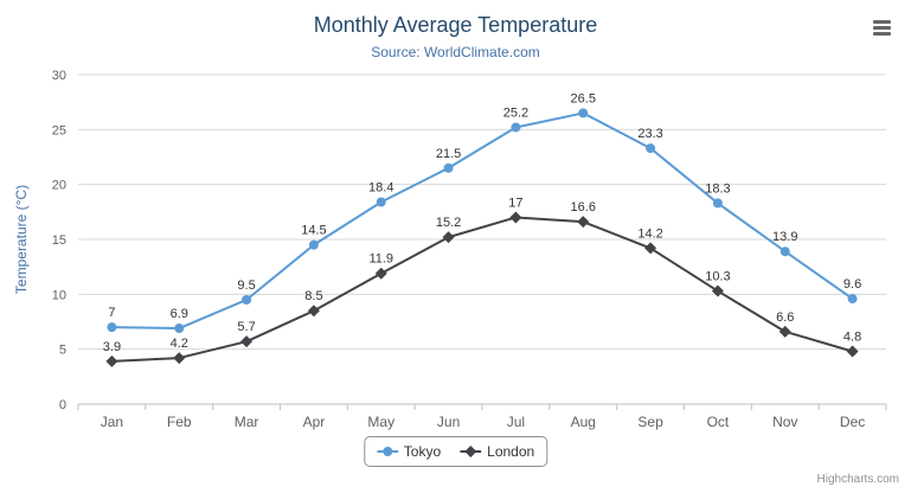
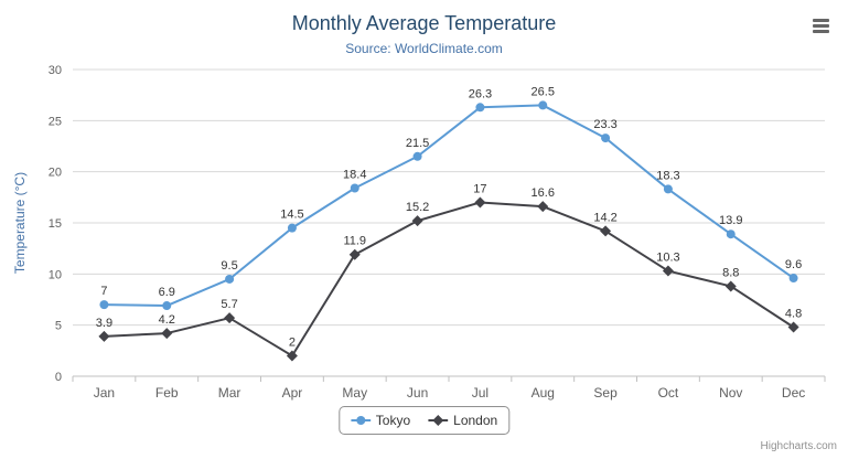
London/Apr: 8.5 -> 2
Tokyo/Jul: 25.2 -> 26.3
London/Nov: 6.6 -> 8.8
